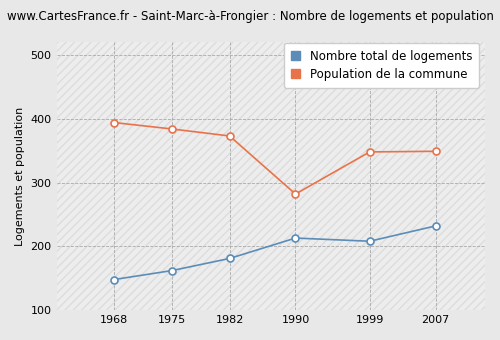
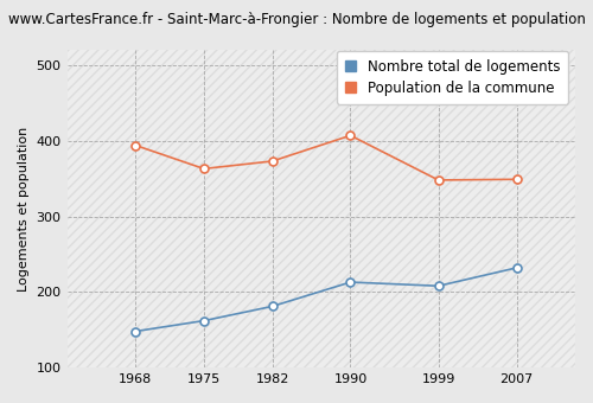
Population de la commune/1975: 384 -> 363
Population de la commune/1990: 282 -> 407
